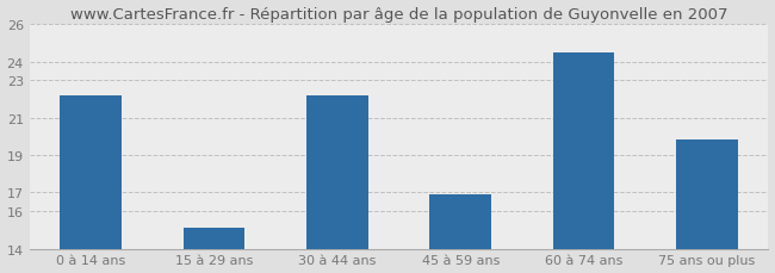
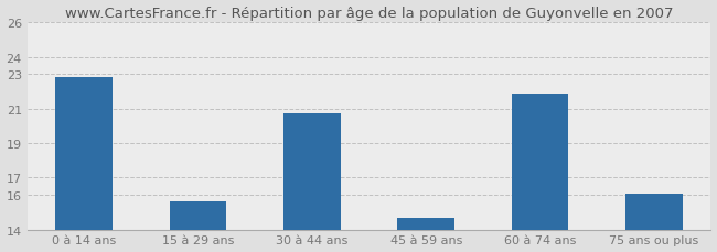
0 à 14 ans: 22.2 -> 22.8
15 à 29 ans: 15.1 -> 15.6
30 à 44 ans: 22.2 -> 20.7
45 à 59 ans: 16.9 -> 14.7
60 à 74 ans: 24.5 -> 21.9
75 ans ou plus: 19.8 -> 16.1
